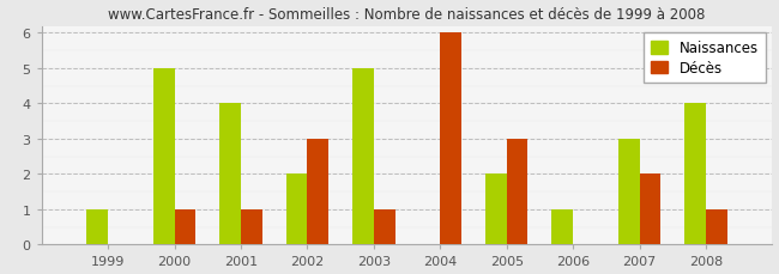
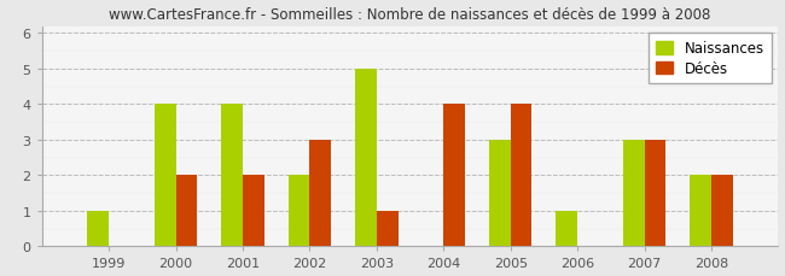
Naissances/2000: 5 -> 4
Décès/2000: 1 -> 2
Décès/2001: 1 -> 2
Décès/2004: 6 -> 4
Naissances/2005: 2 -> 3
Décès/2005: 3 -> 4
Décès/2007: 2 -> 3
Naissances/2008: 4 -> 2
Décès/2008: 1 -> 2
